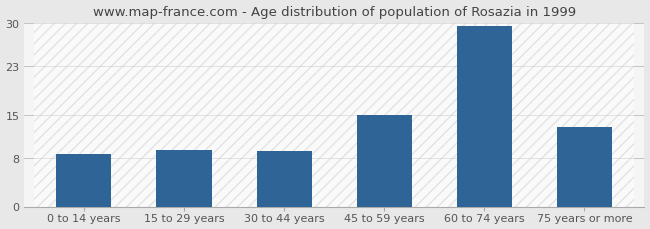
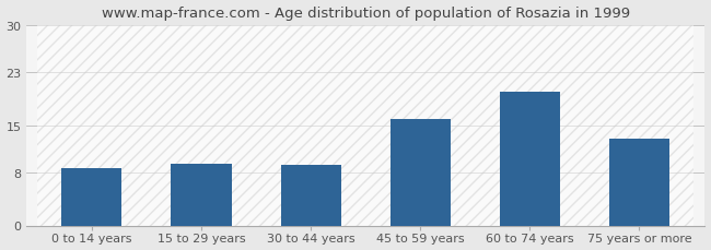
45 to 59 years: 15.0 -> 16.0
60 to 74 years: 29.5 -> 20.0
